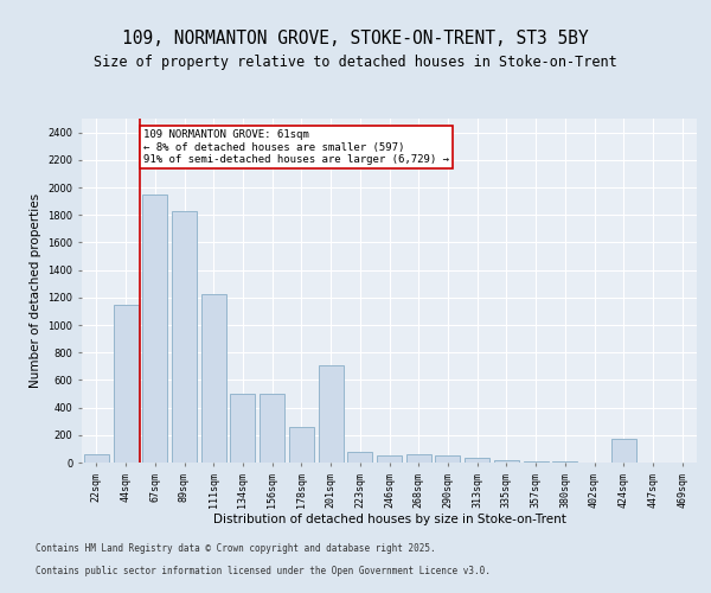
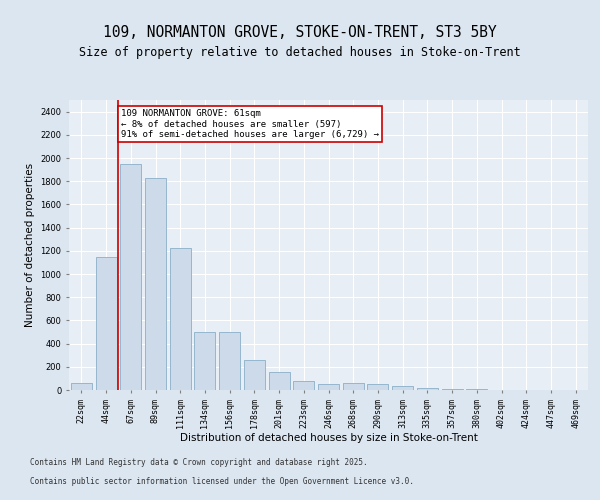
201sqm: 710 -> 160
424sqm: 170 -> 0
